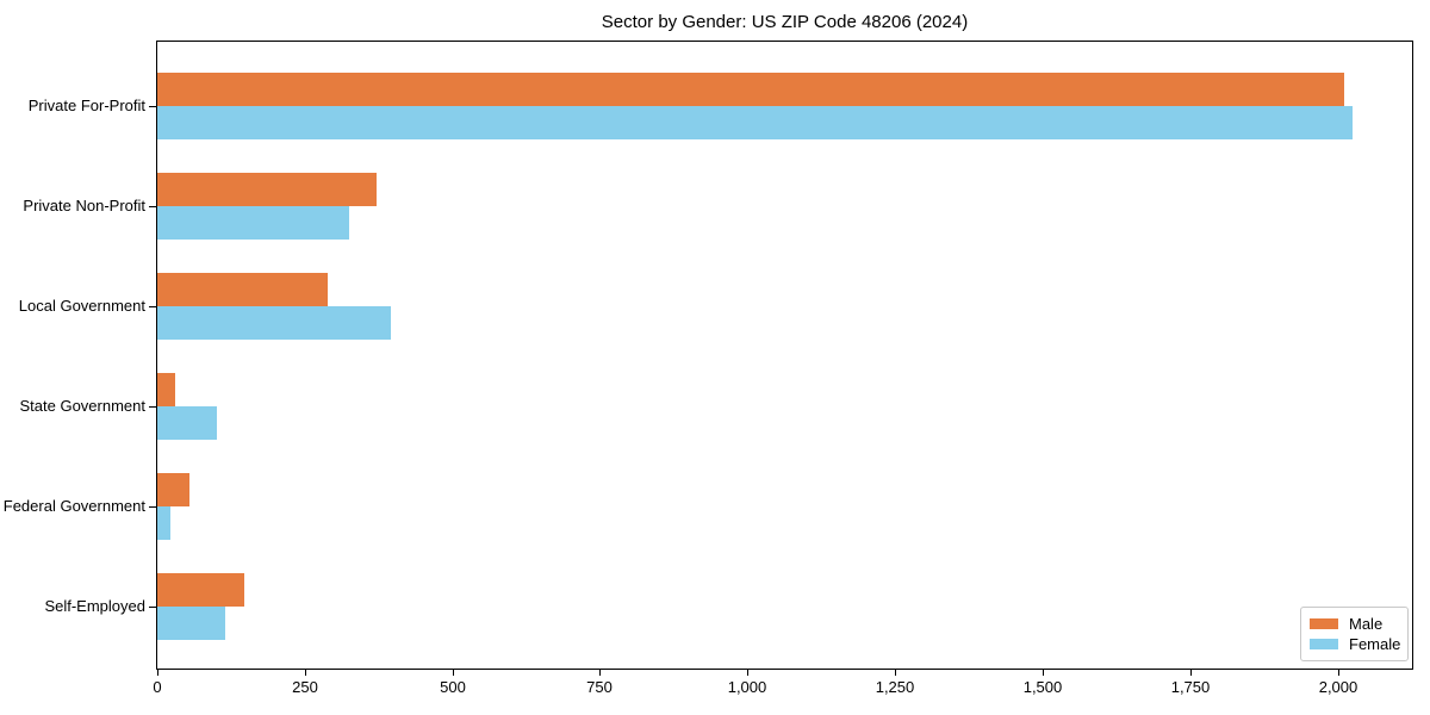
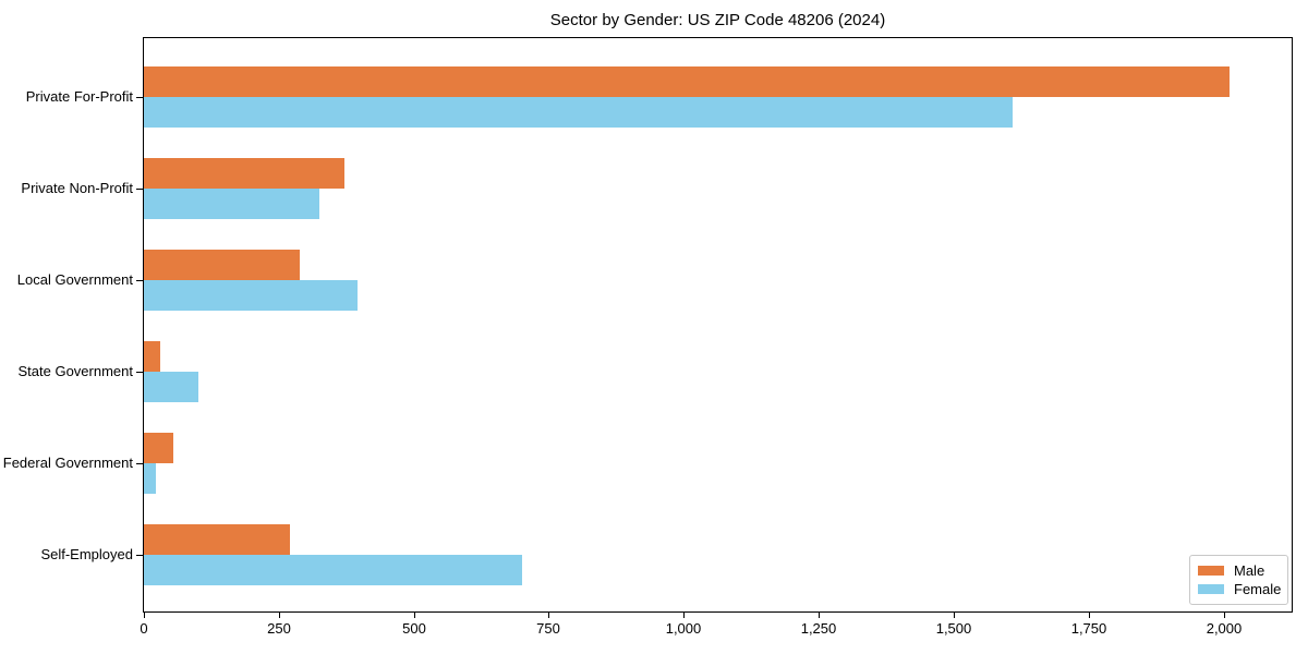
Female/Private For-Profit: 2020 -> 1610
Male/Self-Employed: 150 -> 270
Female/Self-Employed: 120 -> 700
